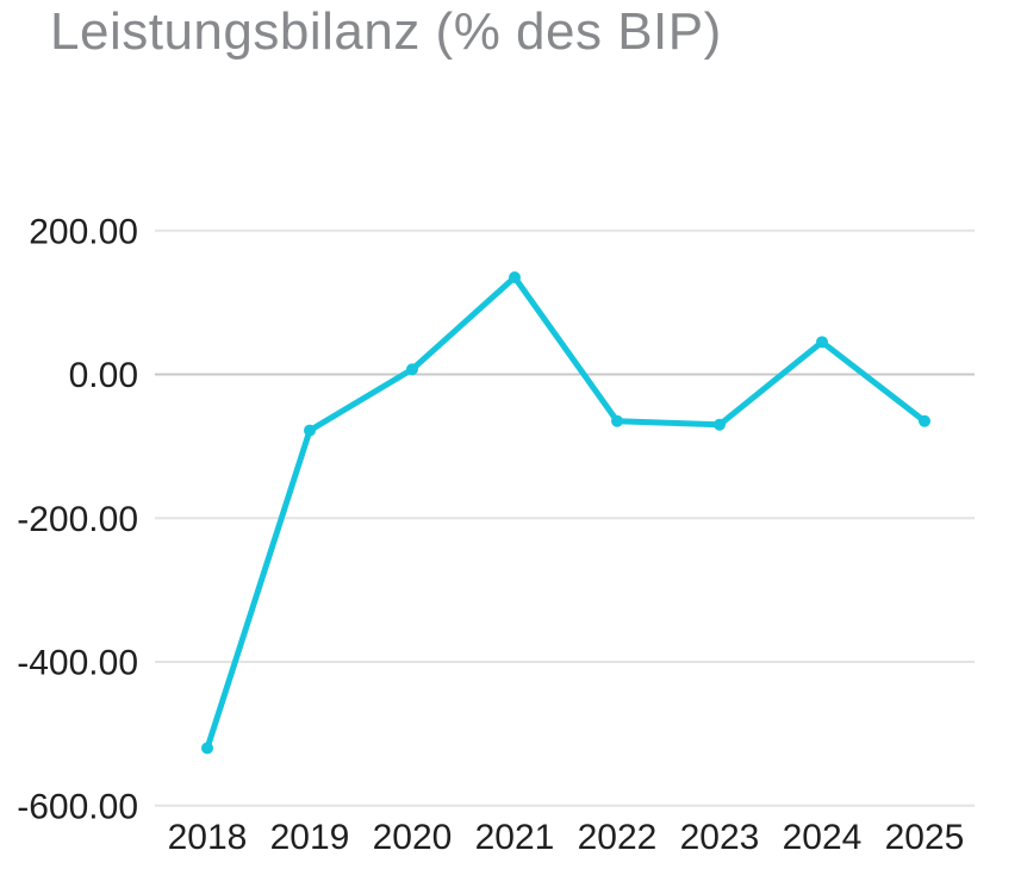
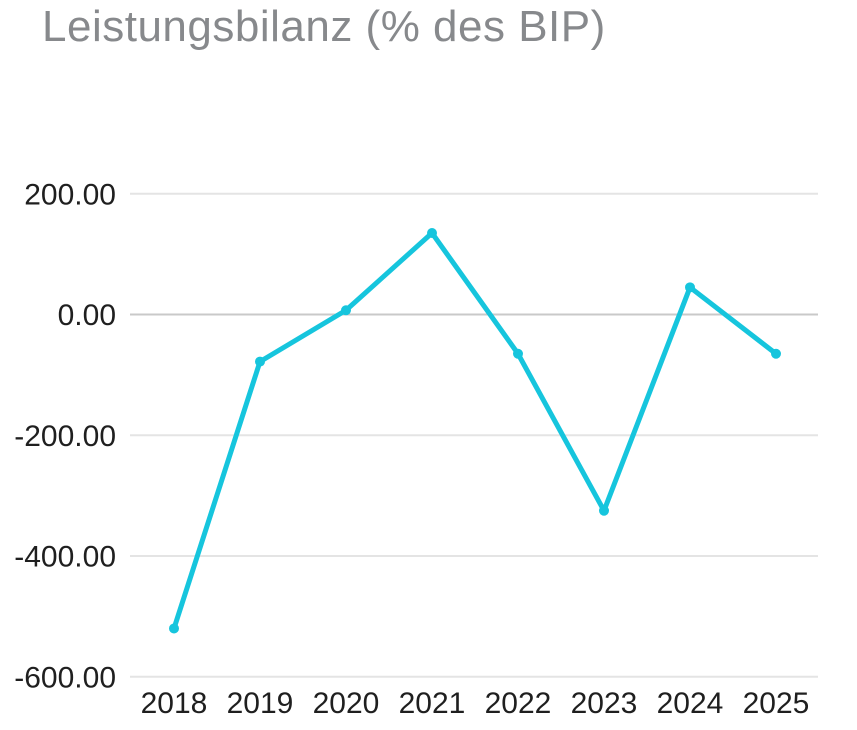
2023: -70 -> -320
